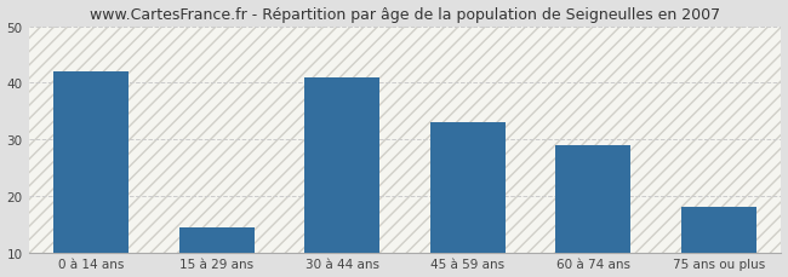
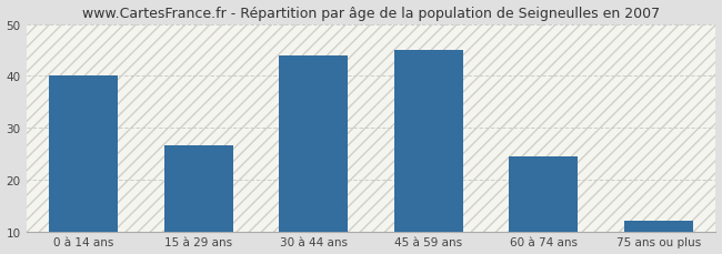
0 à 14 ans: 42.0 -> 40.0
15 à 29 ans: 14.5 -> 26.5
30 à 44 ans: 41.0 -> 44.0
45 à 59 ans: 33.0 -> 45.0
60 à 74 ans: 29.0 -> 24.5
75 ans ou plus: 18.0 -> 12.0
